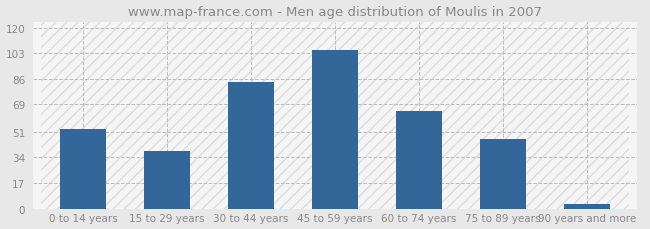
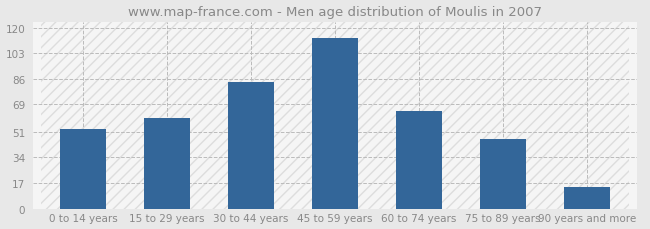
15 to 29 years: 38 -> 60
45 to 59 years: 105 -> 113
90 years and more: 3 -> 14
